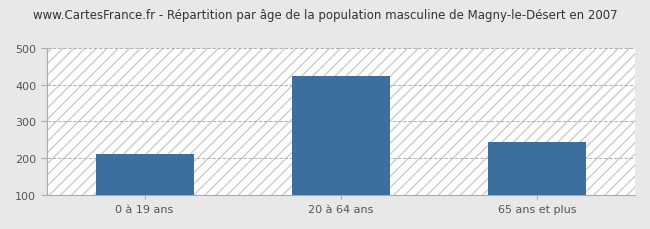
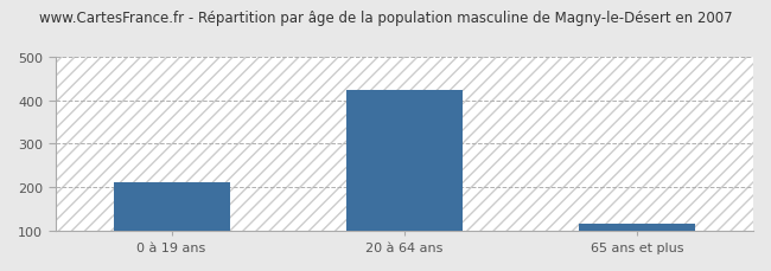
65 ans et plus: 245 -> 117
